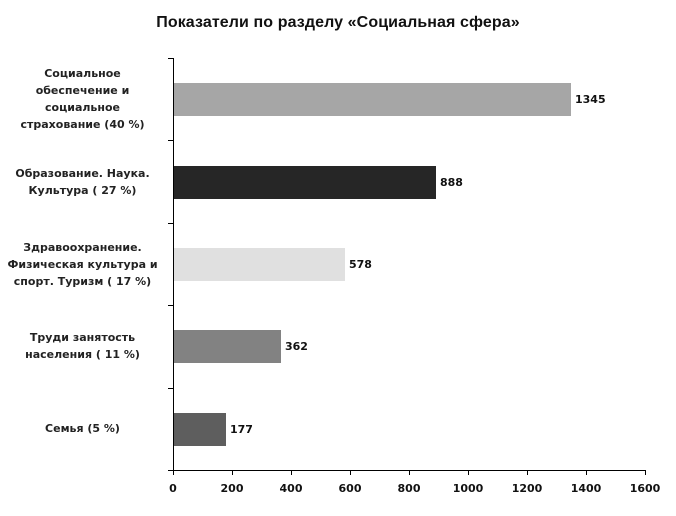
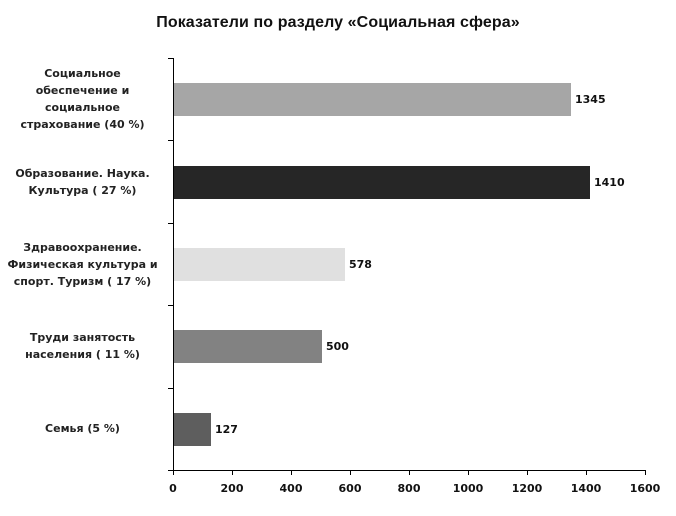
Образование. Наука. Культура ( 27 %): 888 -> 1410
Труди занятость населения ( 11 %): 362 -> 500
Семья (5 %): 177 -> 127
